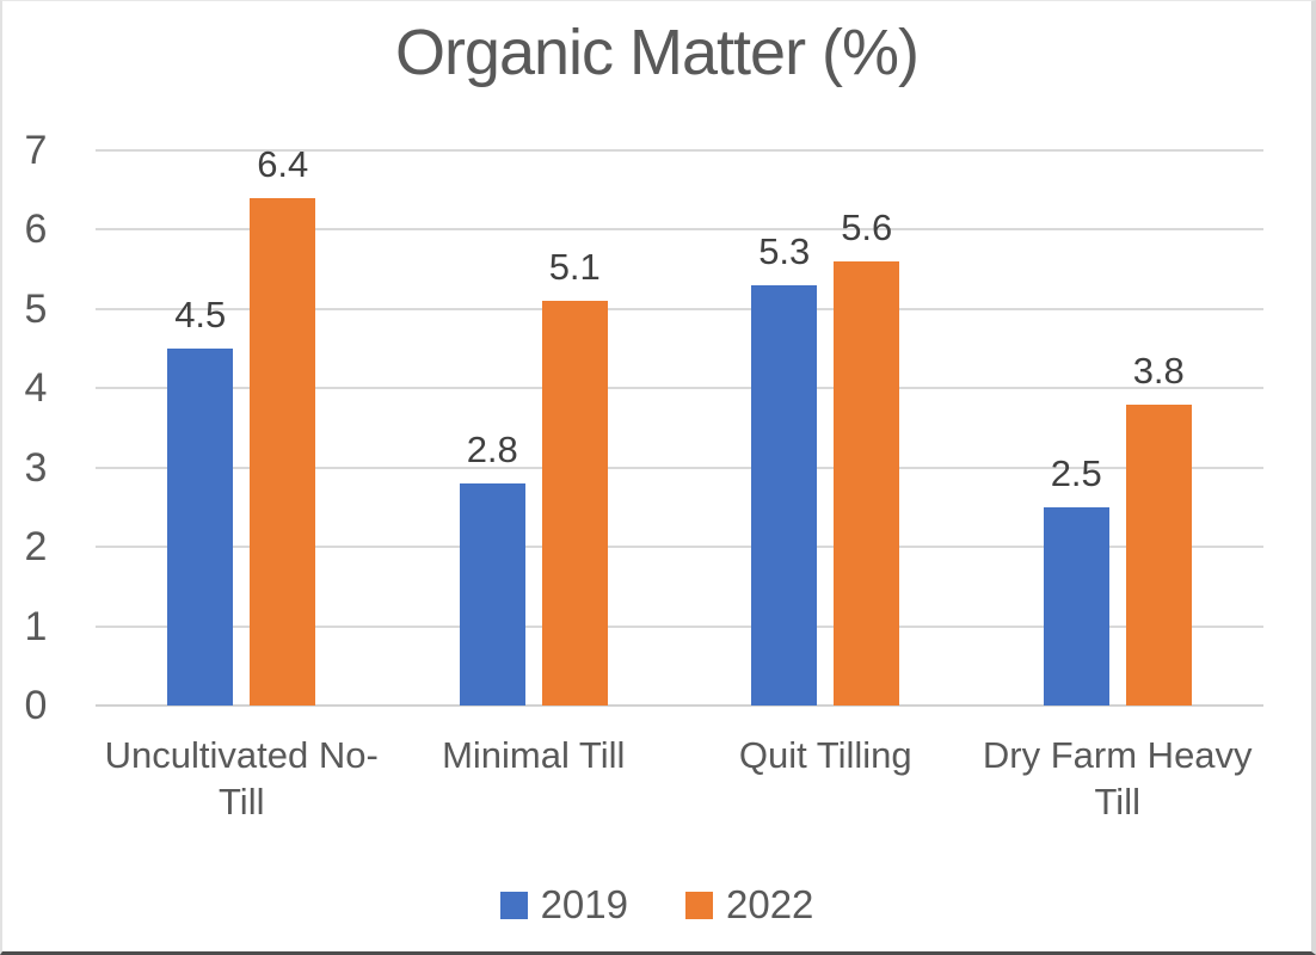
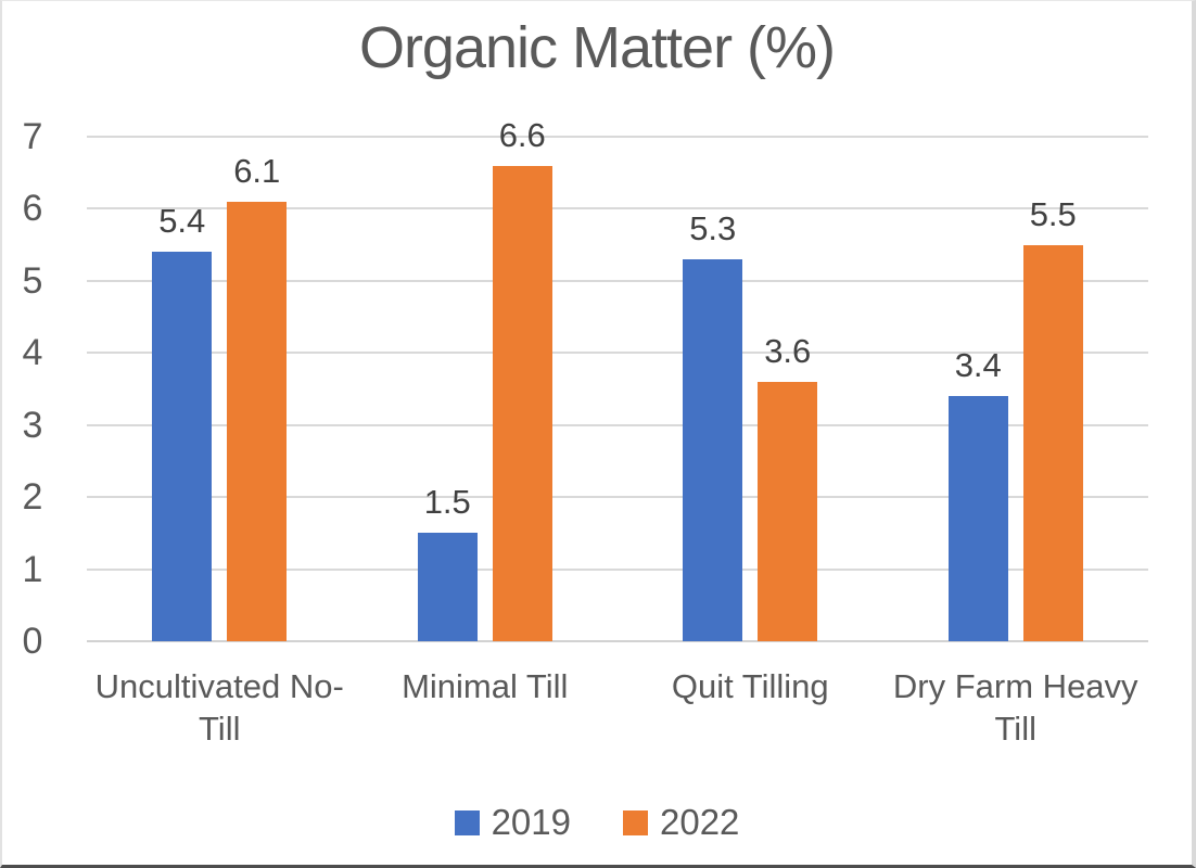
2019/Uncultivated No-Till: 4.5 -> 5.4
2022/Uncultivated No-Till: 6.4 -> 6.1
2019/Minimal Till: 2.8 -> 1.5
2022/Minimal Till: 5.1 -> 6.6
2022/Quit Tilling: 5.6 -> 3.6
2019/Dry Farm Heavy Till: 2.5 -> 3.4
2022/Dry Farm Heavy Till: 3.8 -> 5.5
